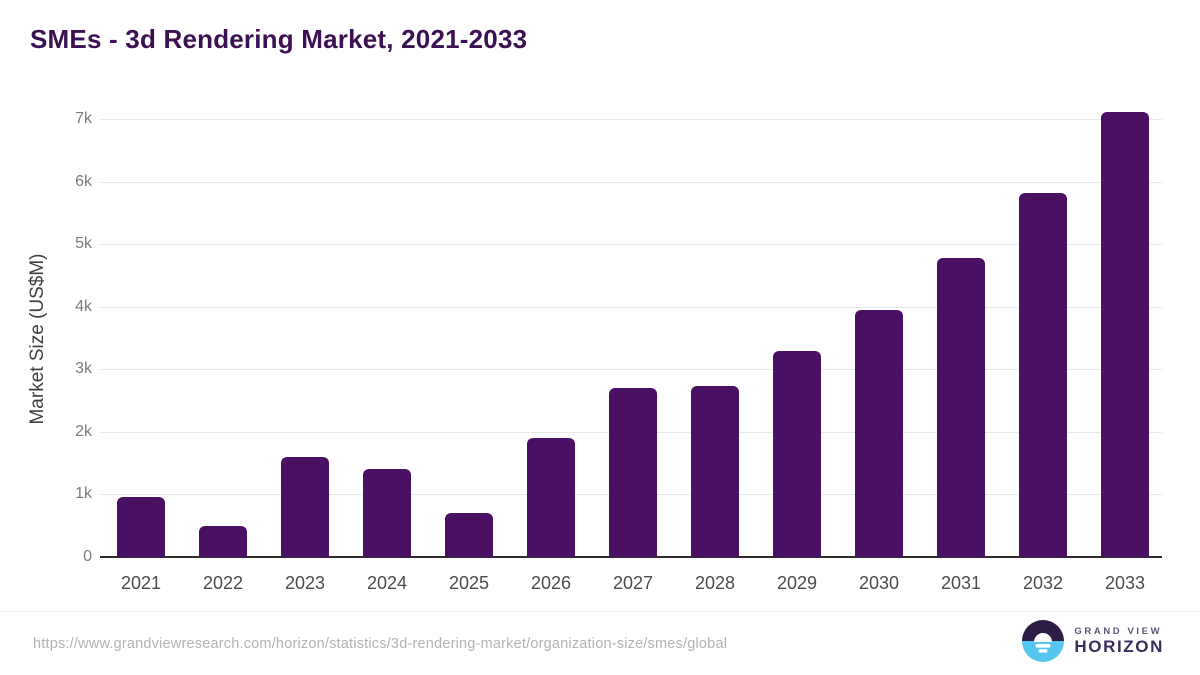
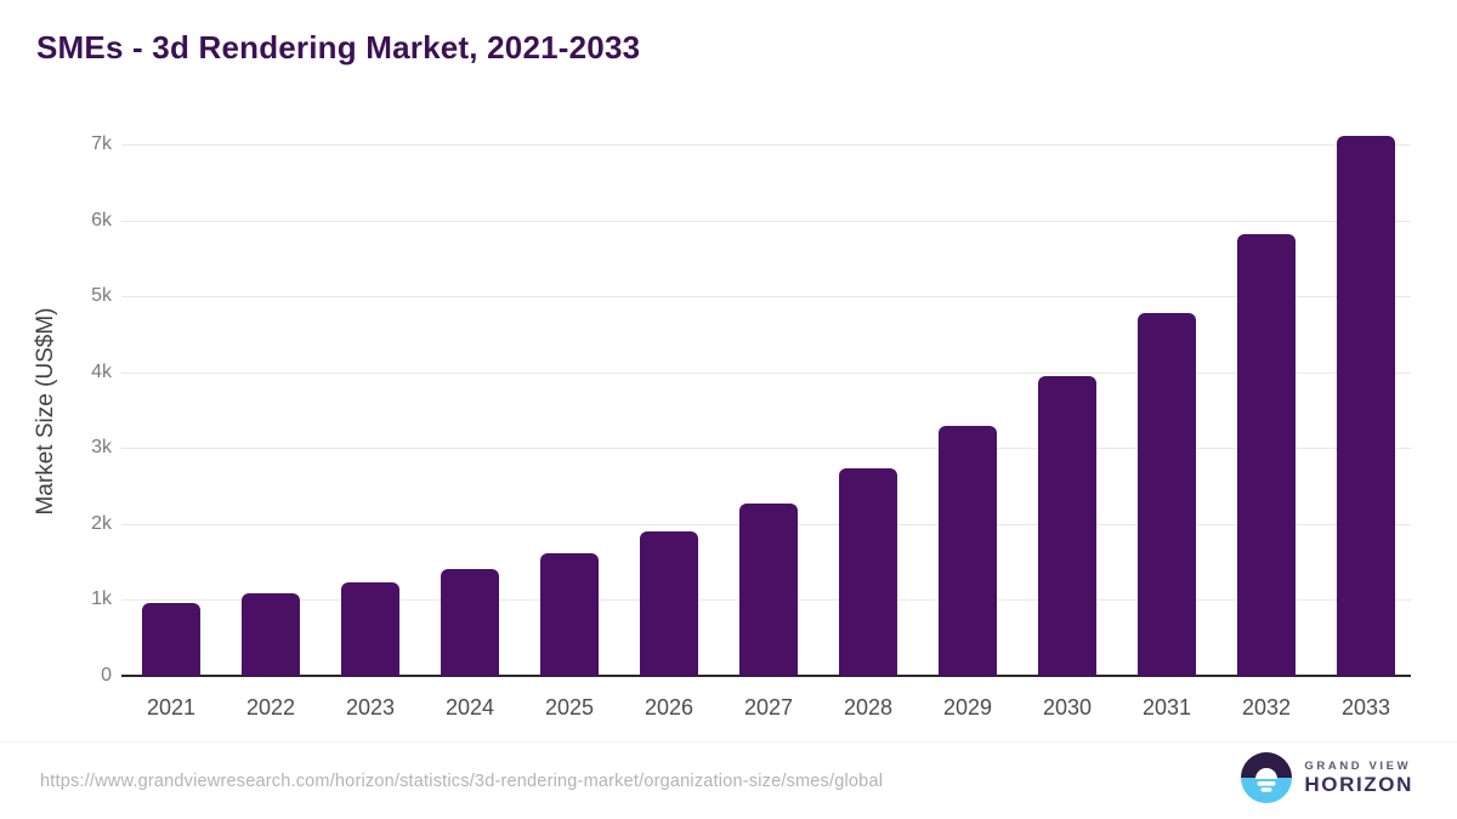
2022: 0.5k -> 1.1k
2023: 1.6k -> 1.2k
2025: 0.7k -> 1.6k
2027: 2.7k -> 2.3k
